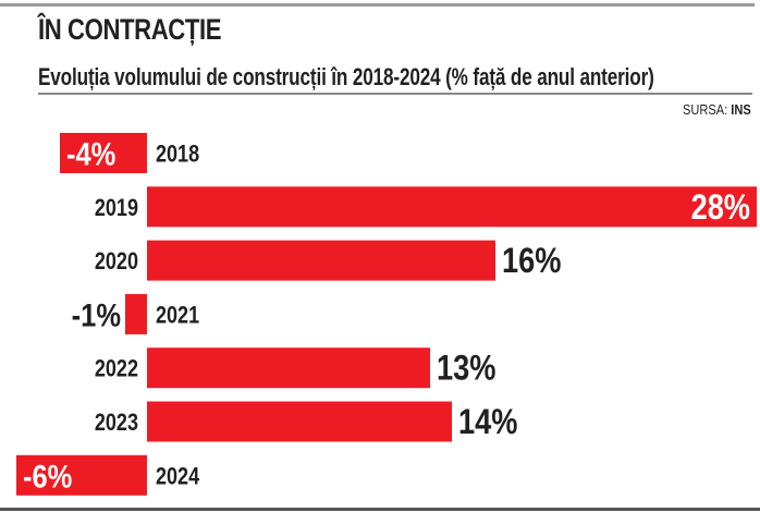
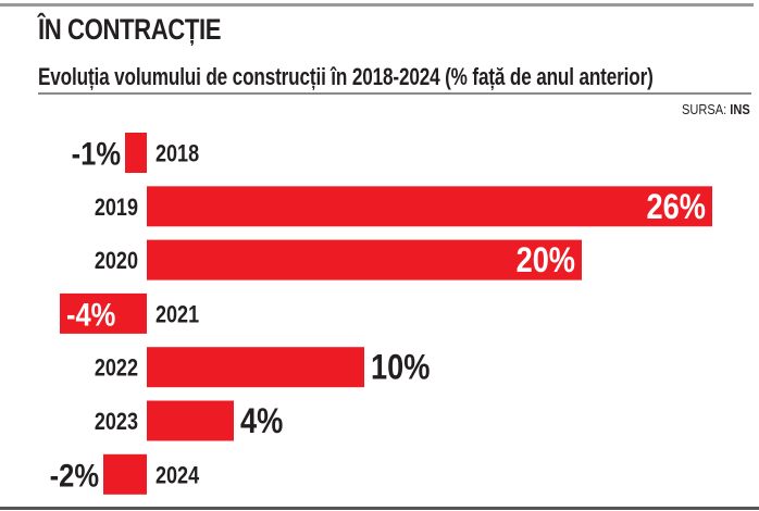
2018: -4% -> -1%
2019: 28% -> 26%
2020: 16% -> 20%
2021: -1% -> -4%
2022: 13% -> 10%
2023: 14% -> 4%
2024: -6% -> -2%
